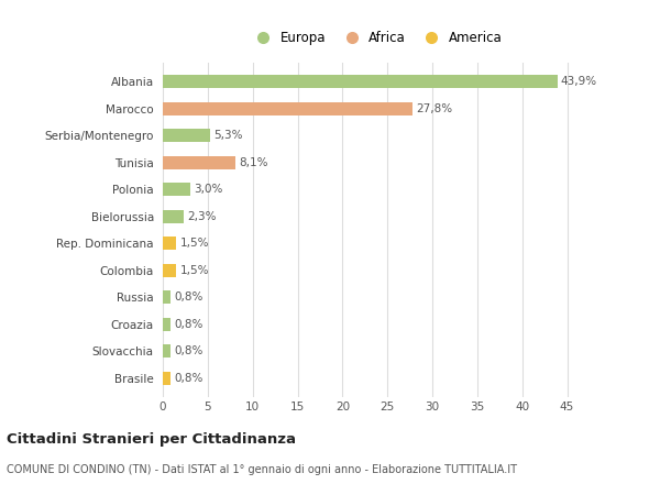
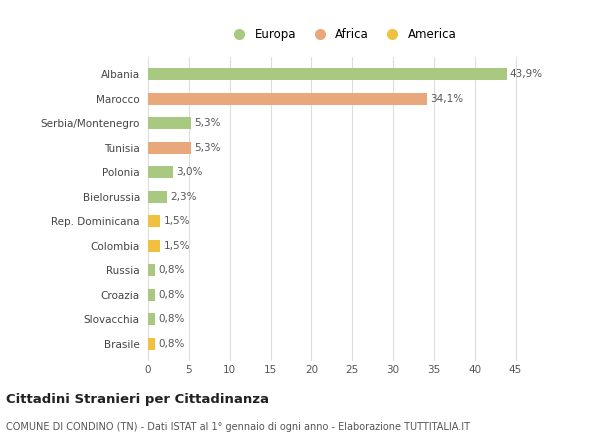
Marocco: 27,8% -> 34,1%
Tunisia: 8,1% -> 5,3%
